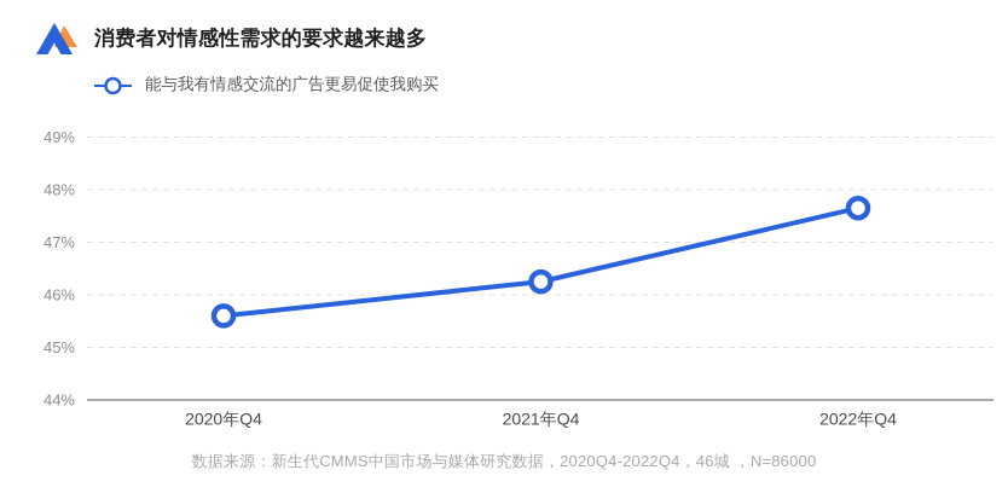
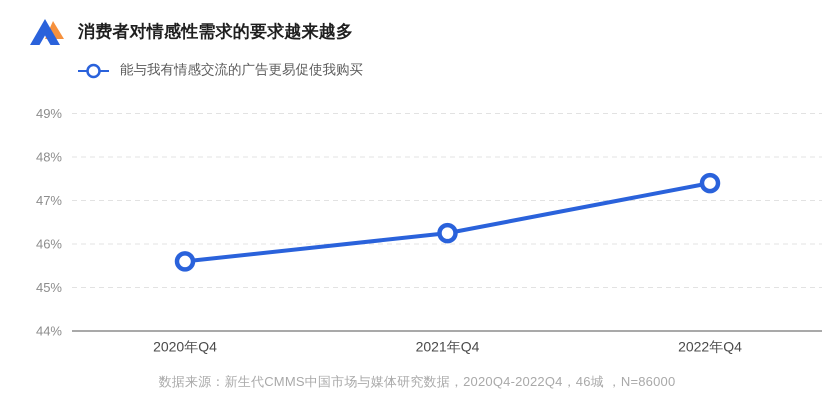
2022年Q4: 47.6% -> 47.4%
